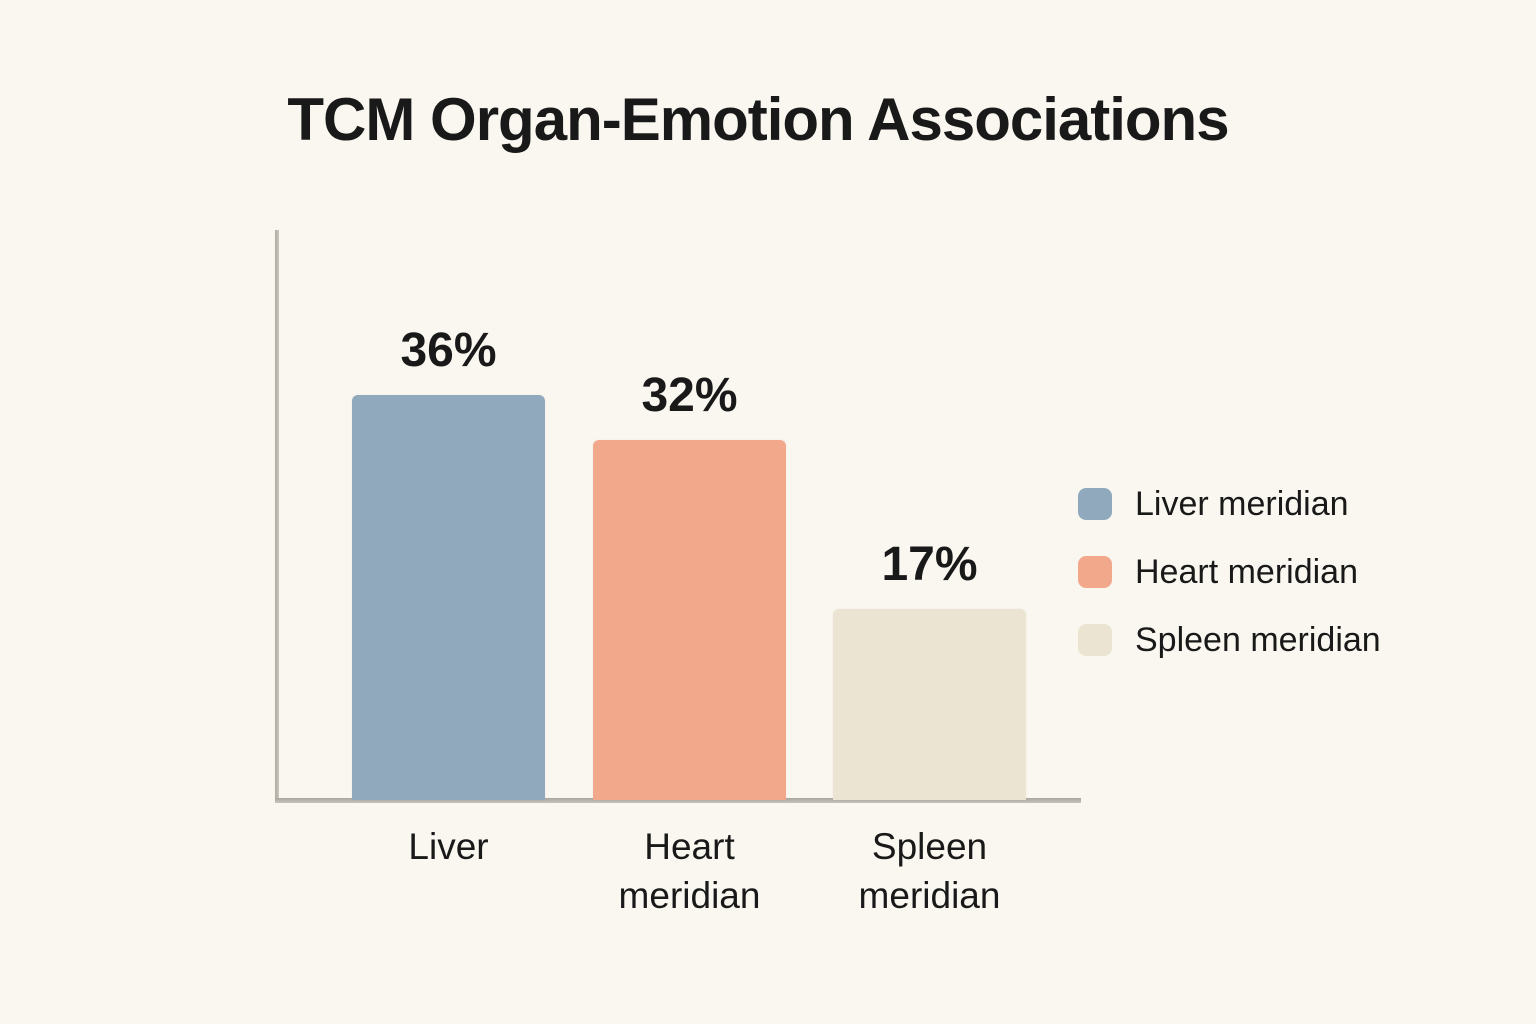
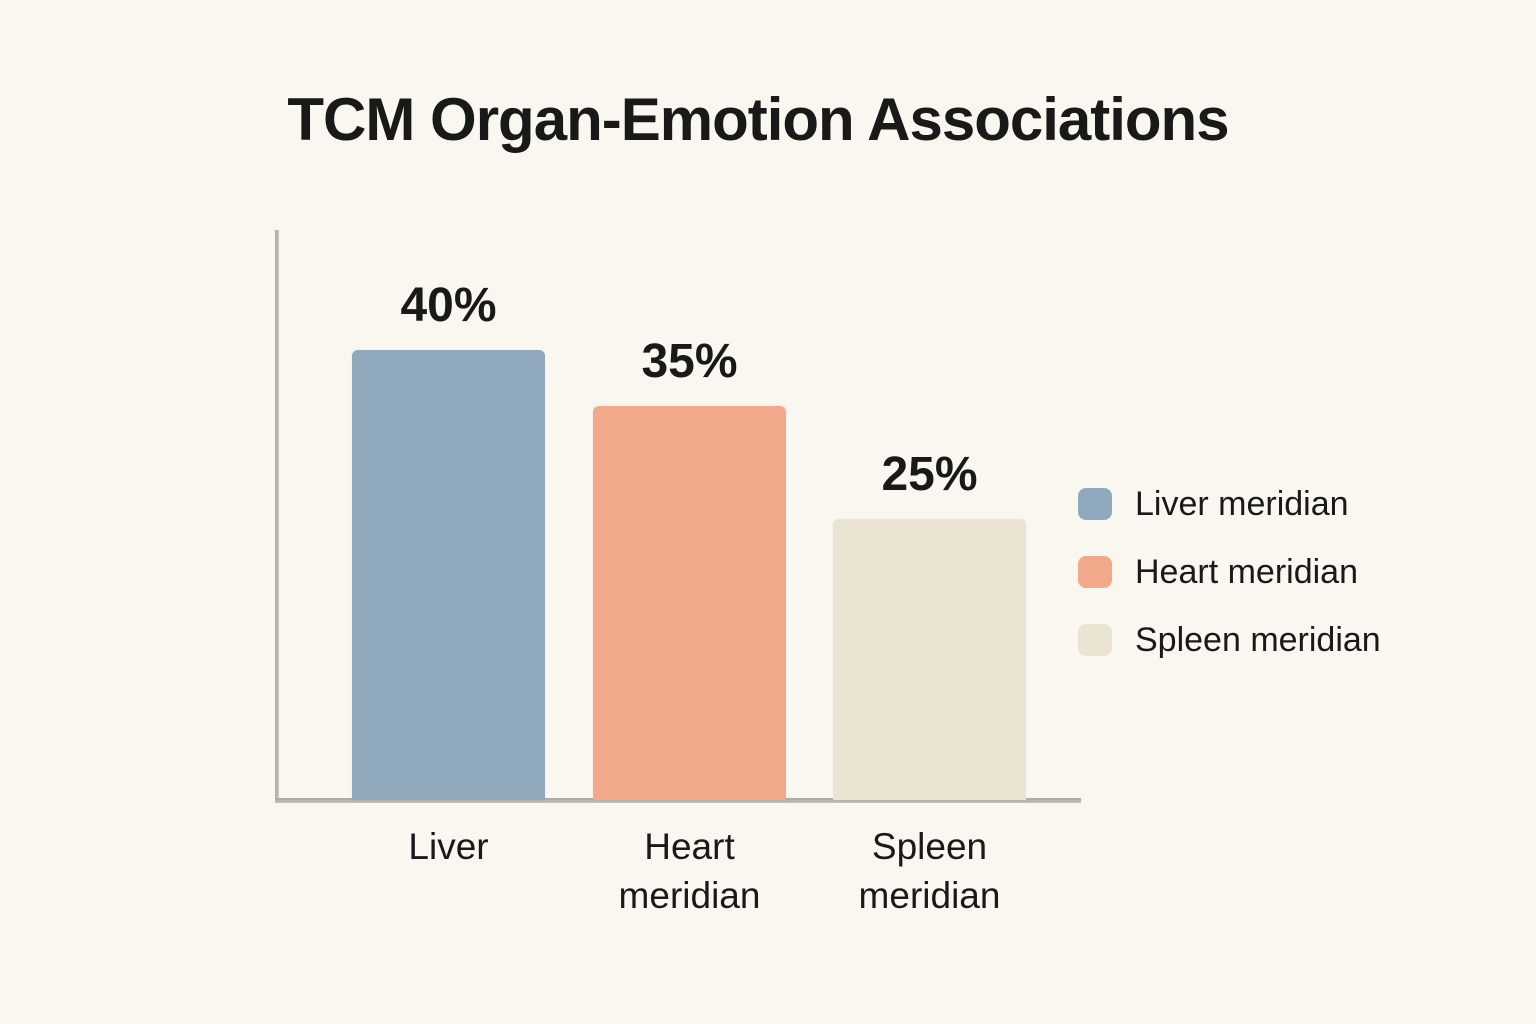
Liver: 36% -> 40%
Heart meridian: 32% -> 35%
Spleen meridian: 17% -> 25%
